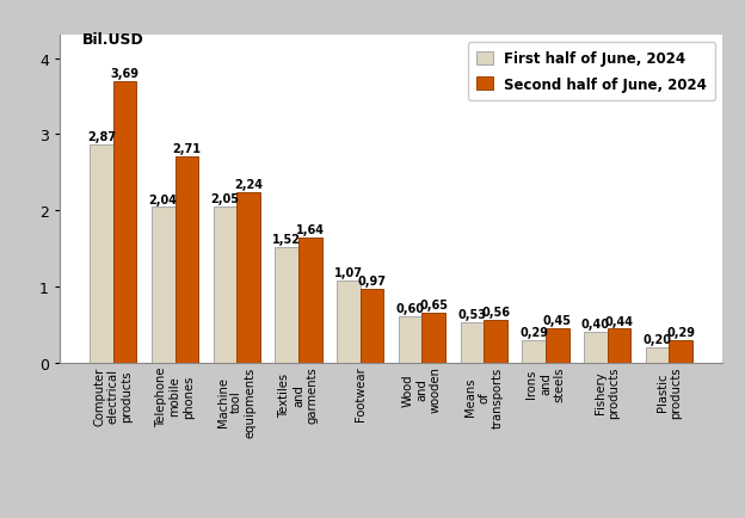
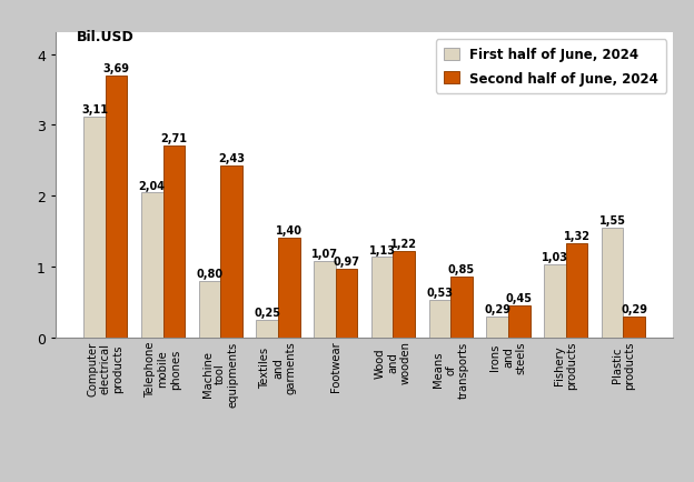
First half of June, 2024/Computer electrical products: 2,87 -> 3,11
First half of June, 2024/Machine tool equipments: 2,05 -> 0,80
Second half of June, 2024/Machine tool equipments: 2,24 -> 2,43
First half of June, 2024/Textiles and garments: 1,52 -> 0,25
Second half of June, 2024/Textiles and garments: 1,64 -> 1,40
First half of June, 2024/Wood and wooden: 0,60 -> 1,13
Second half of June, 2024/Wood and wooden: 0,65 -> 1,22
Second half of June, 2024/Means of transports: 0,56 -> 0,85
First half of June, 2024/Fishery products: 0,40 -> 1,03
Second half of June, 2024/Fishery products: 0,44 -> 1,32
First half of June, 2024/Plastic products: 0,20 -> 1,55
